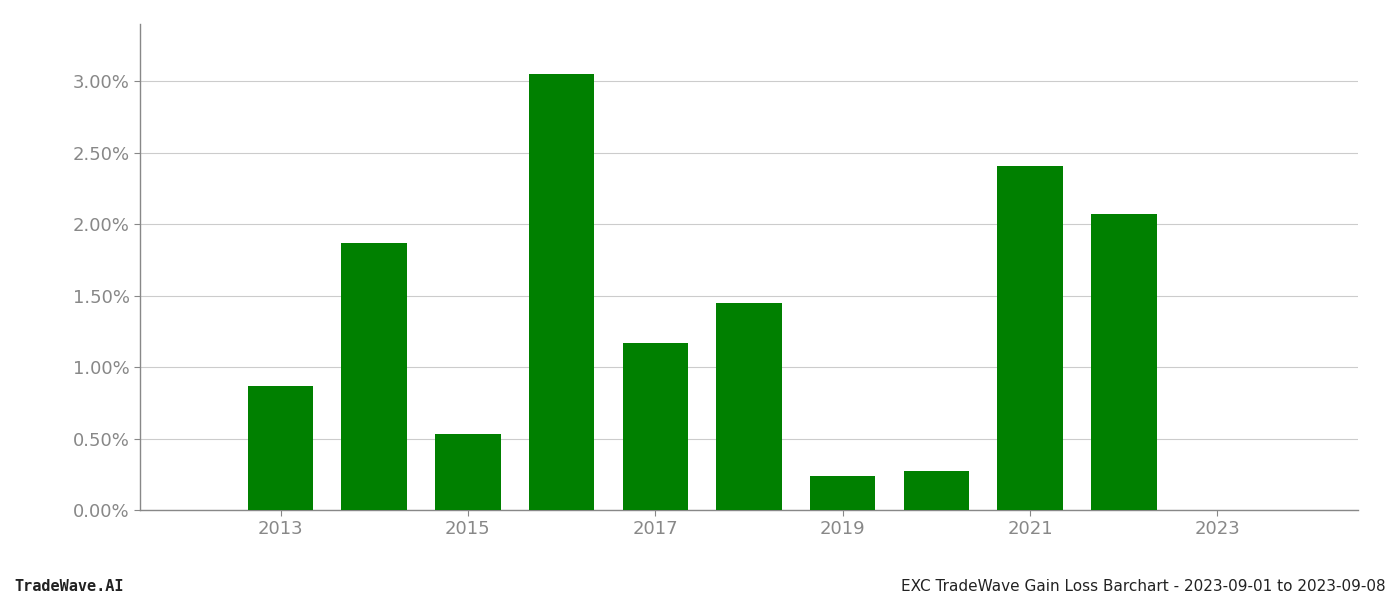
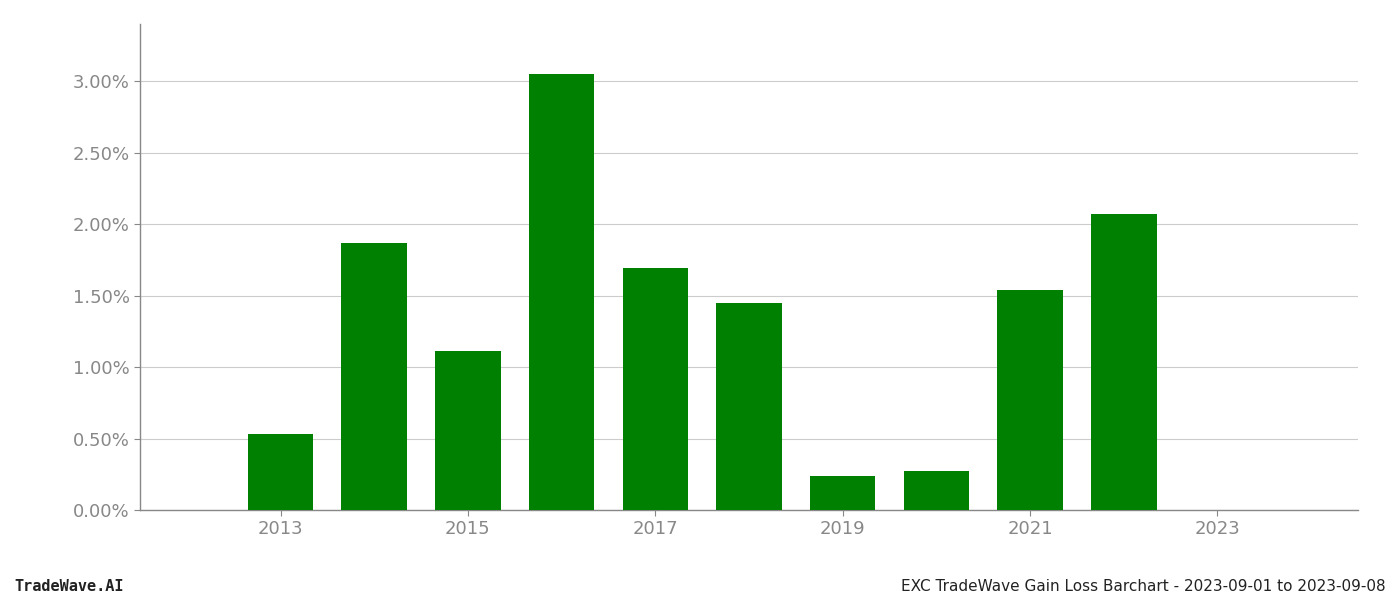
2013: 0.87% -> 0.53%
2015: 0.53% -> 1.11%
2017: 1.17% -> 1.69%
2021: 2.41% -> 1.54%
